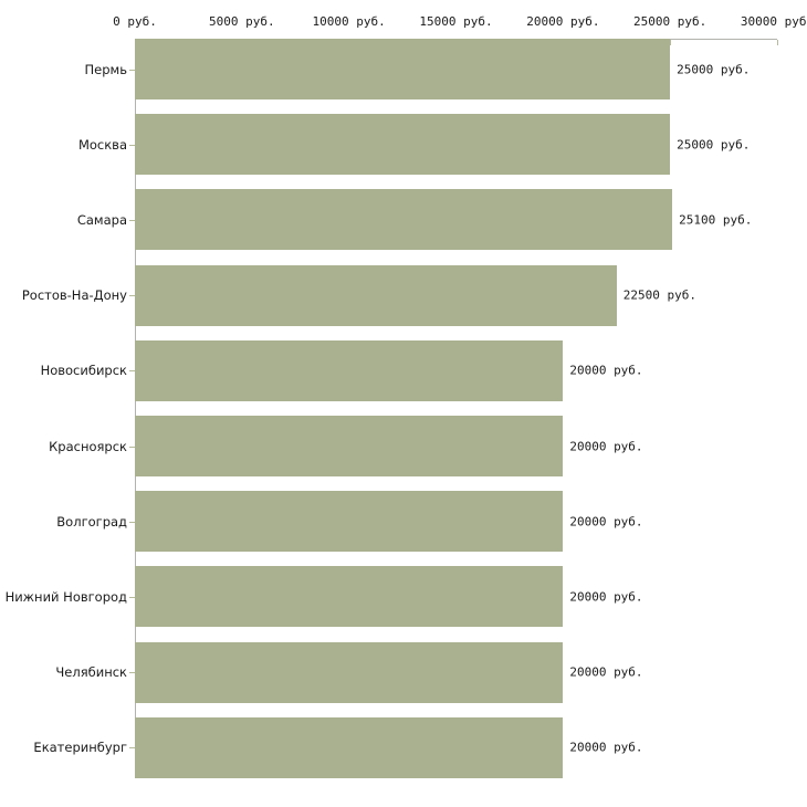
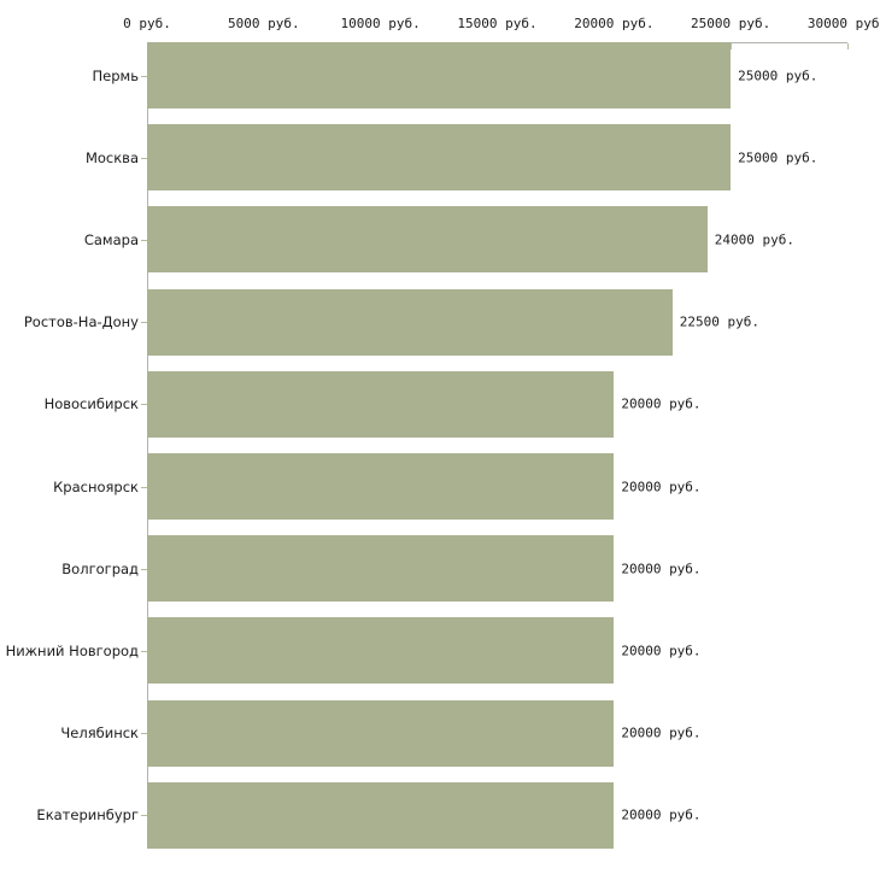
Самара: 25100 -> 24000
